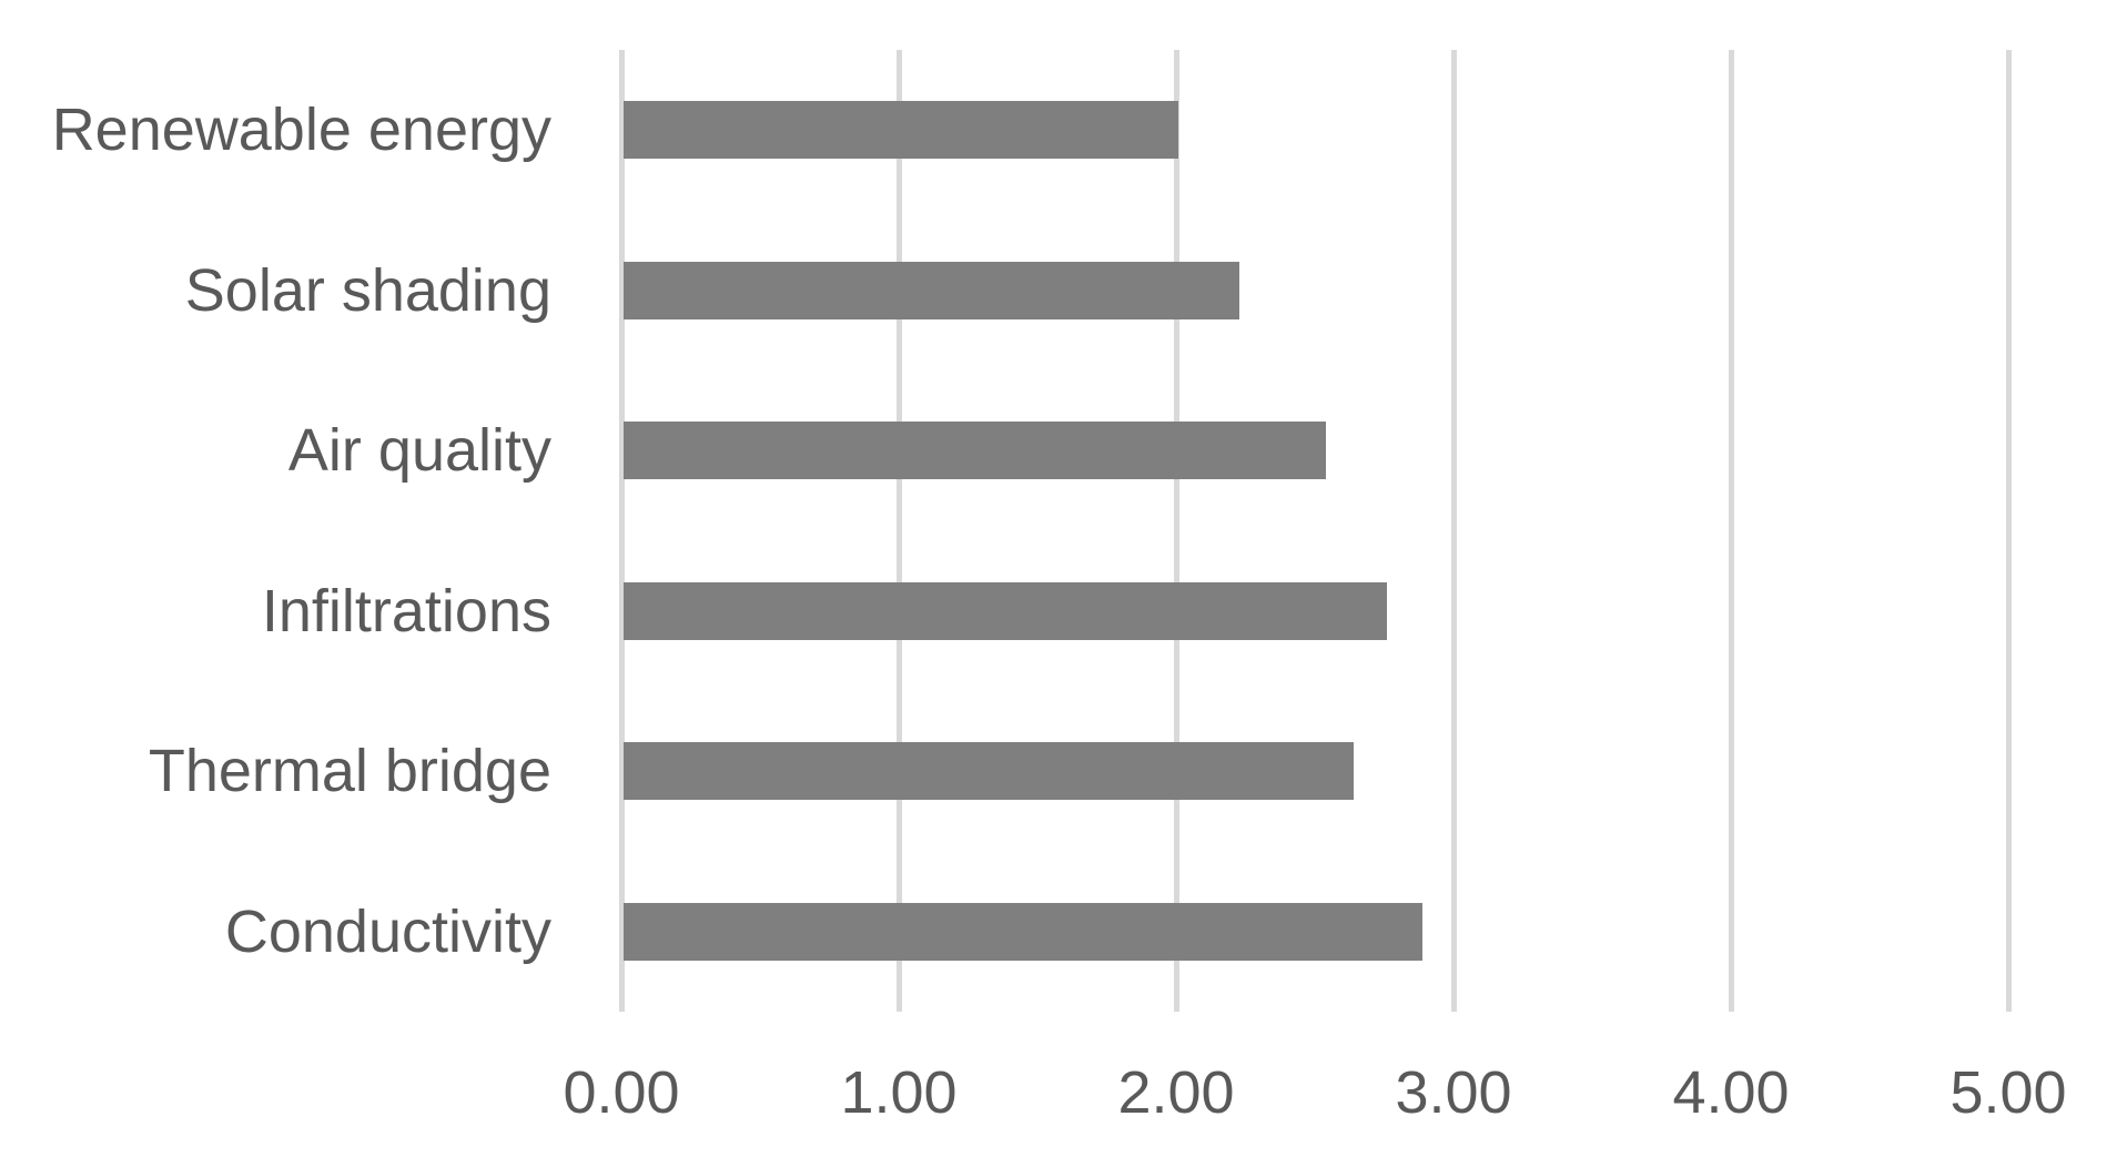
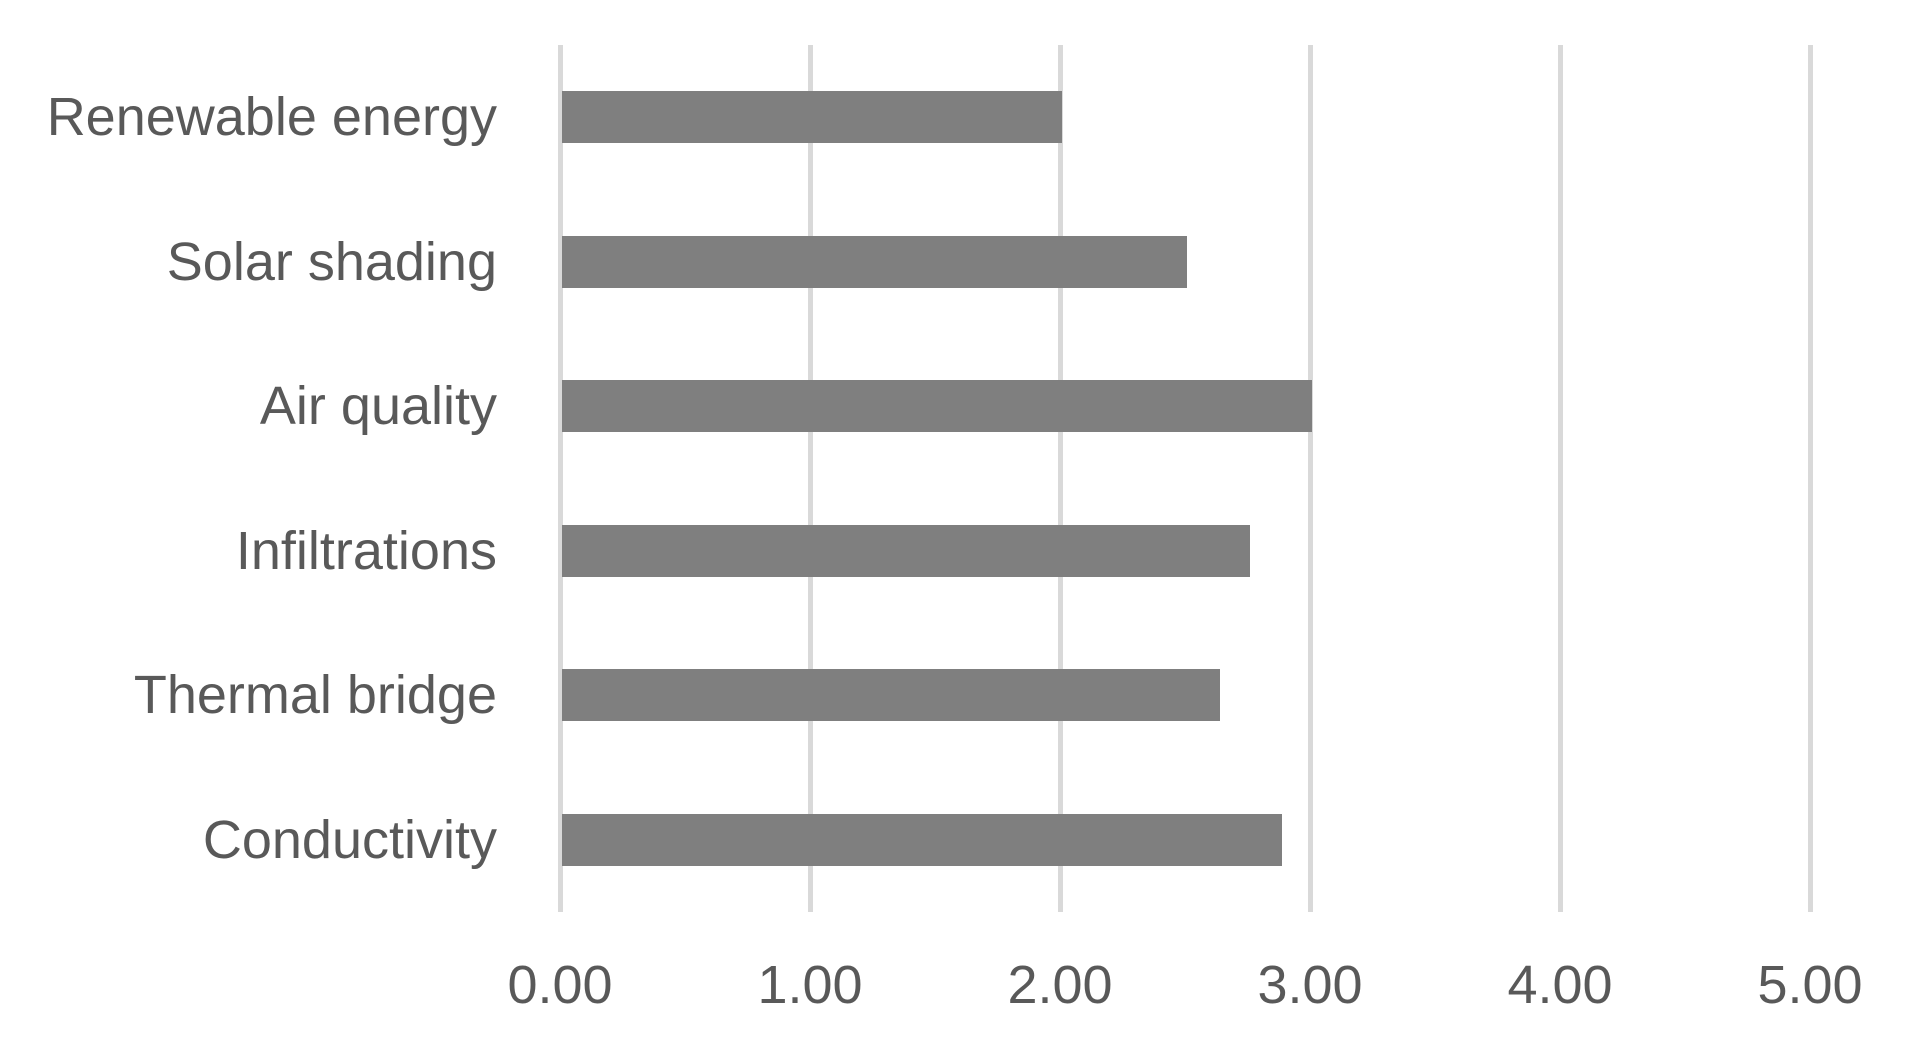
Solar shading: 2.22 -> 2.50
Air quality: 2.53 -> 3.00
